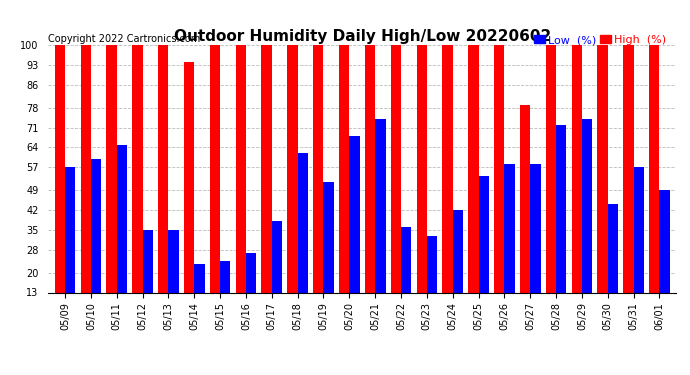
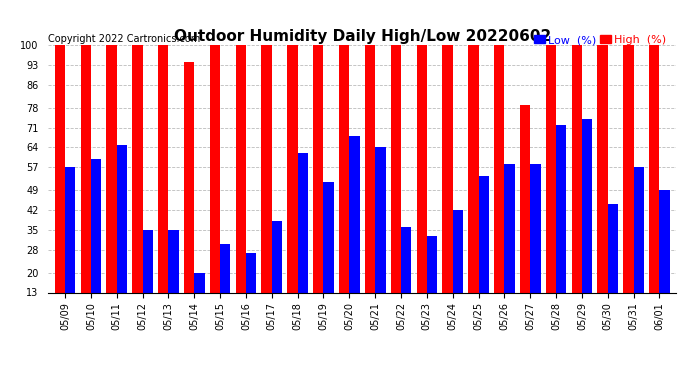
Low (%)/05/14: 23 -> 20
Low (%)/05/15: 24 -> 30
Low (%)/05/21: 74 -> 64
